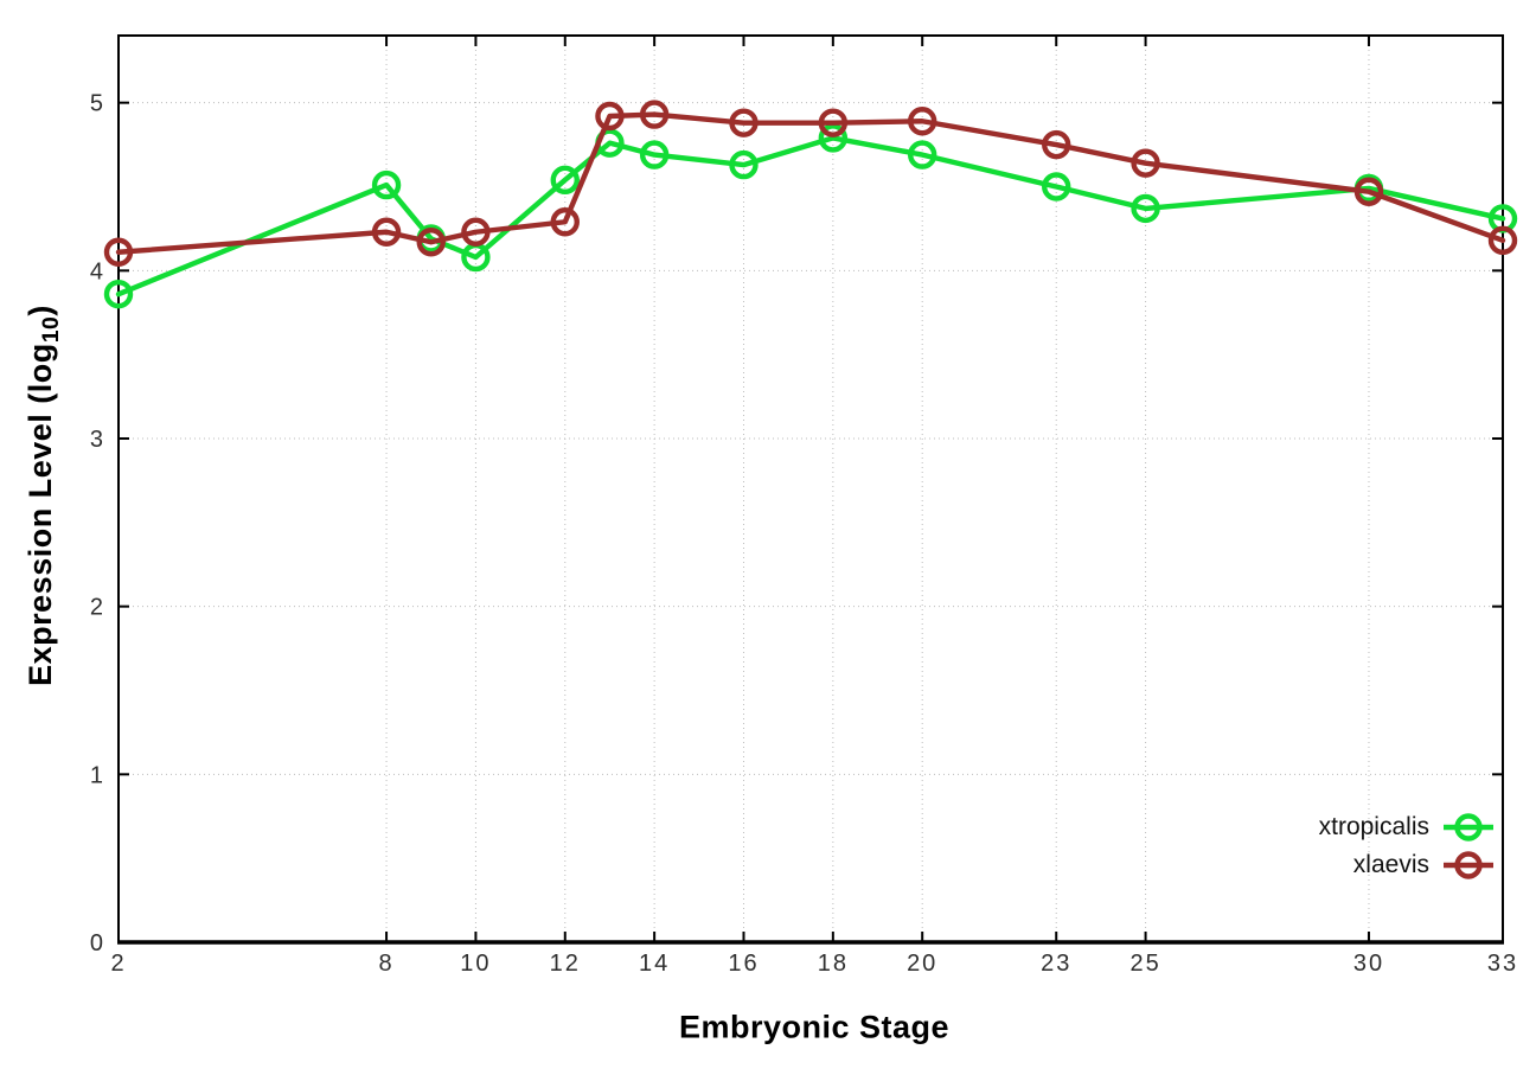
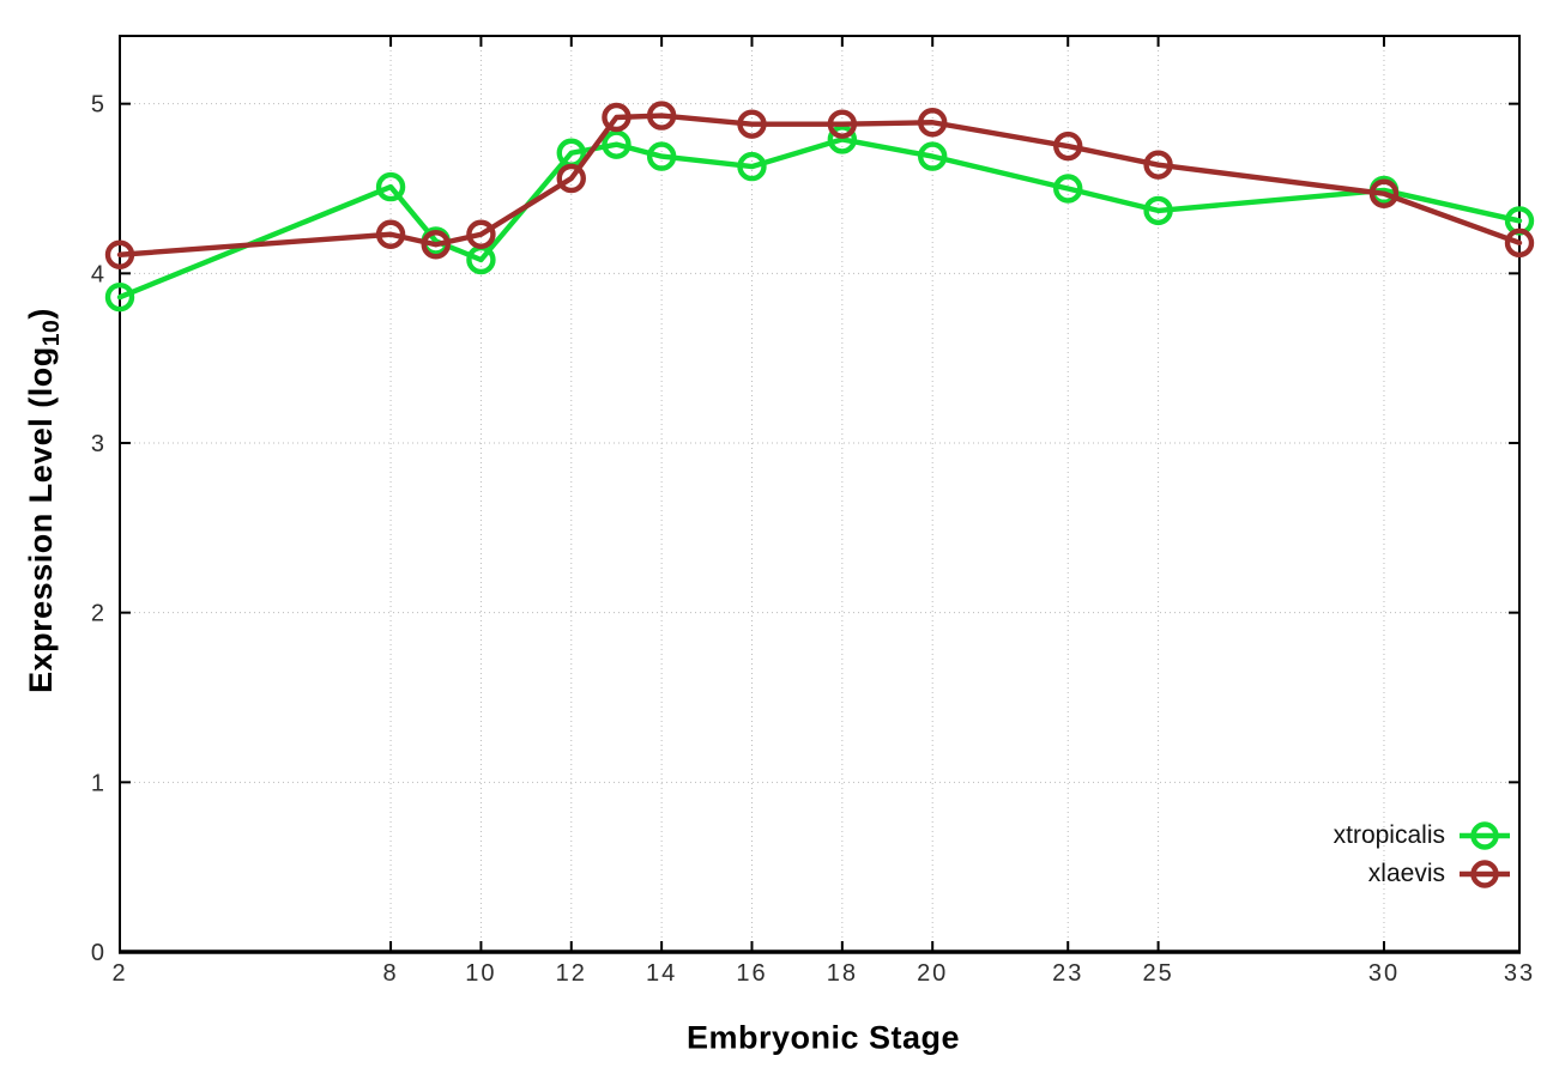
xtropicalis/12: 4.54 -> 4.71
xlaevis/12: 4.29 -> 4.56
